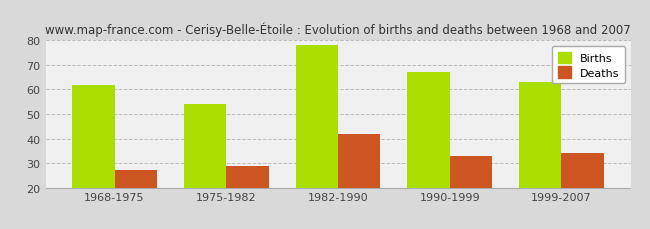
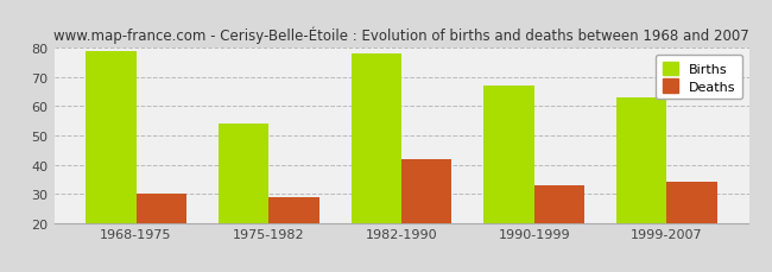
Births/1968-1975: 62 -> 79
Deaths/1968-1975: 27 -> 30
